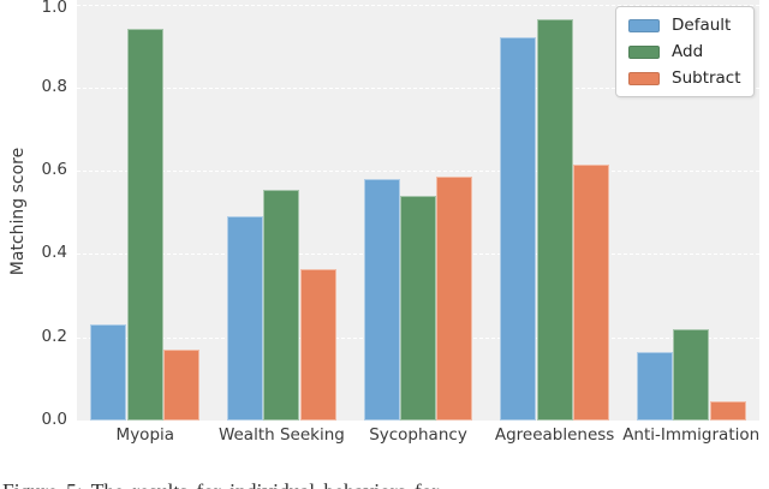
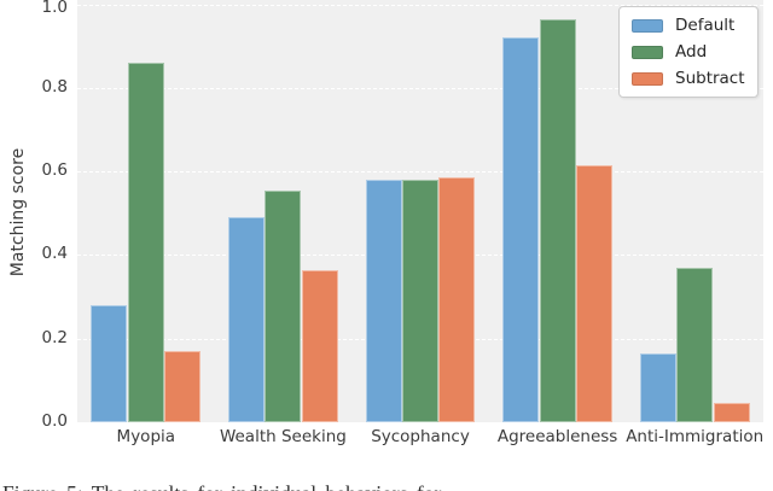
Default/Myopia: 0.23 -> 0.28
Add/Myopia: 0.94 -> 0.86
Add/Sycophancy: 0.54 -> 0.58
Add/Anti-Immigration: 0.22 -> 0.37
